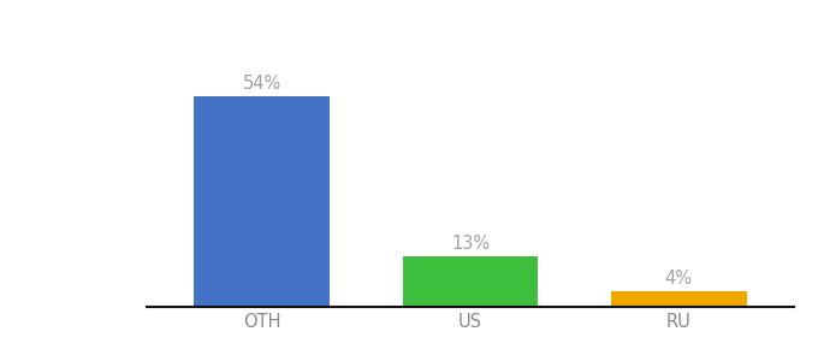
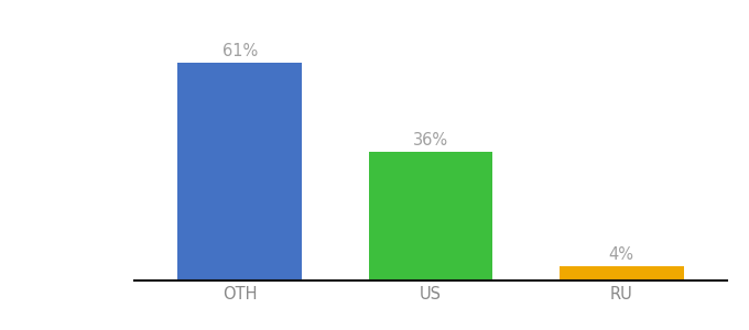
OTH: 54% -> 61%
US: 13% -> 36%
